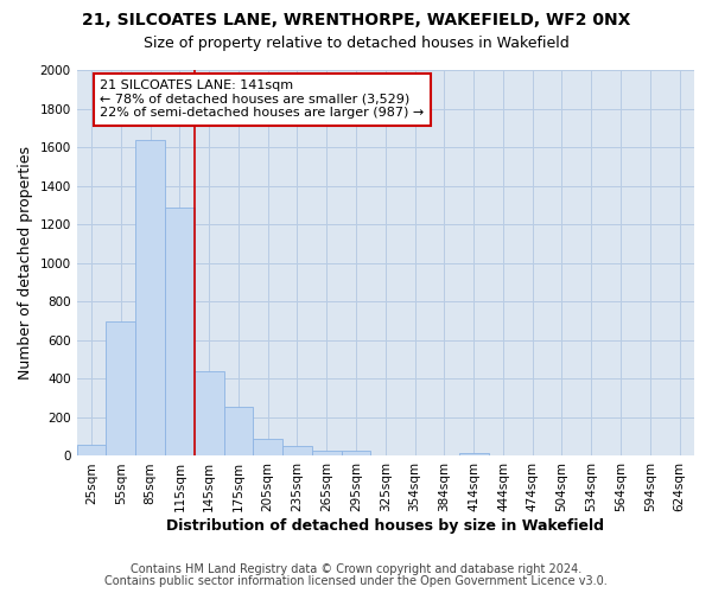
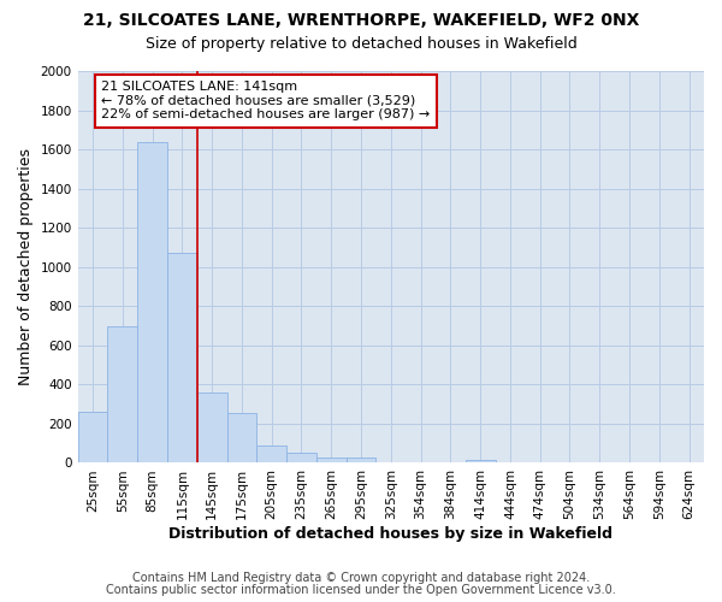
25sqm: 60 -> 260
115sqm: 1280 -> 1070
145sqm: 440 -> 360
